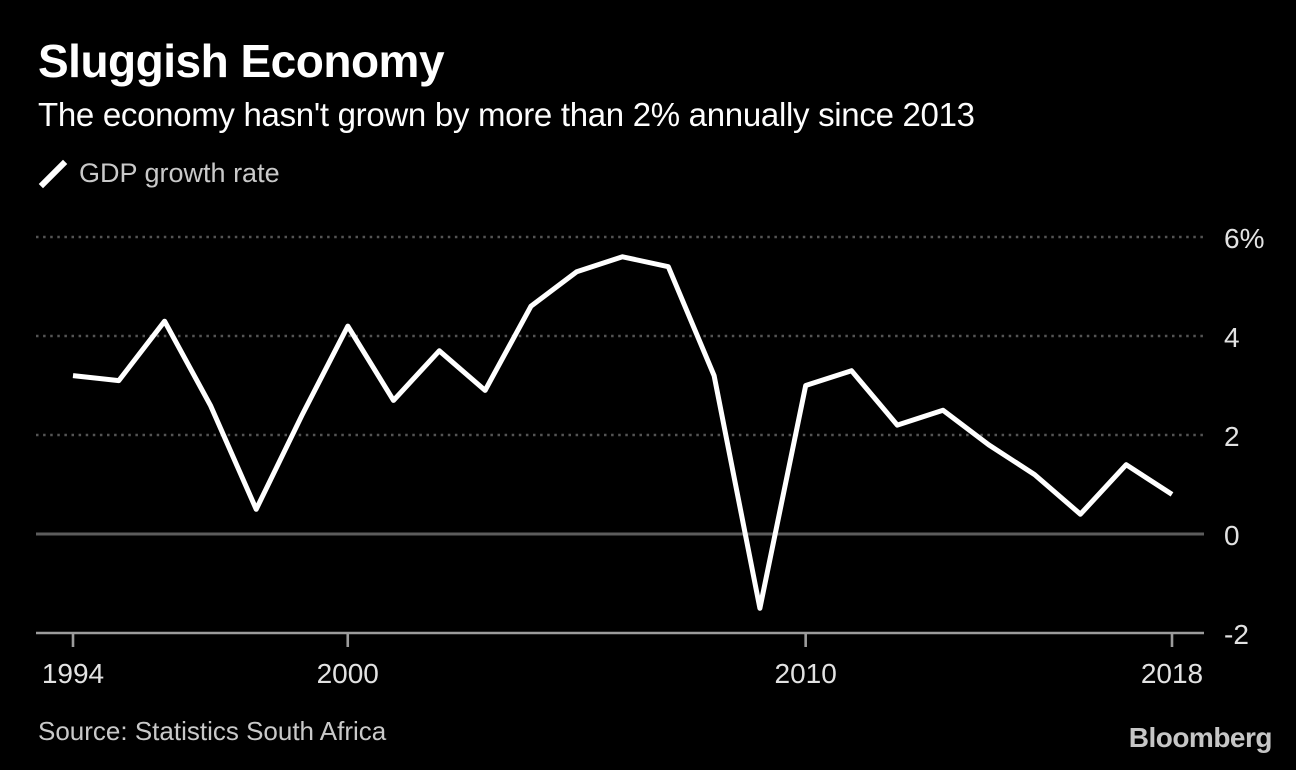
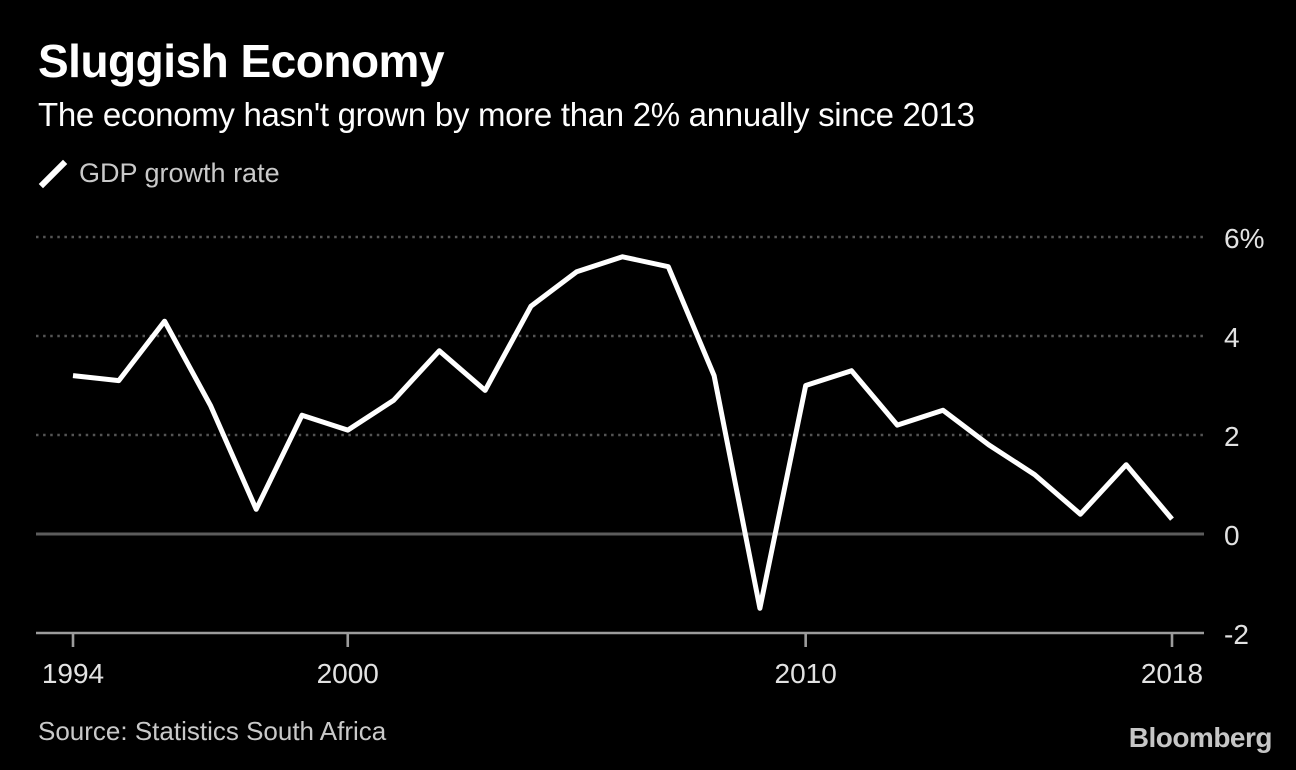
2000: 4.2% -> 2.1%
2018: 0.8% -> 0.3%
